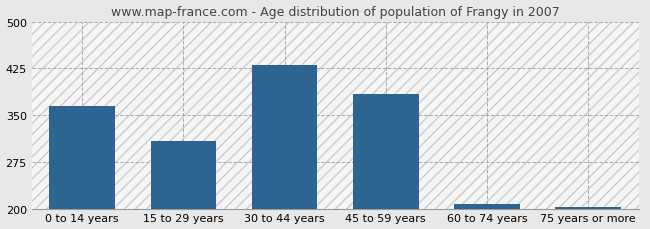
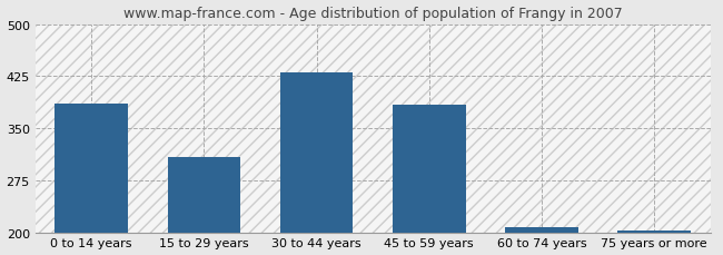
0 to 14 years: 365 -> 386
